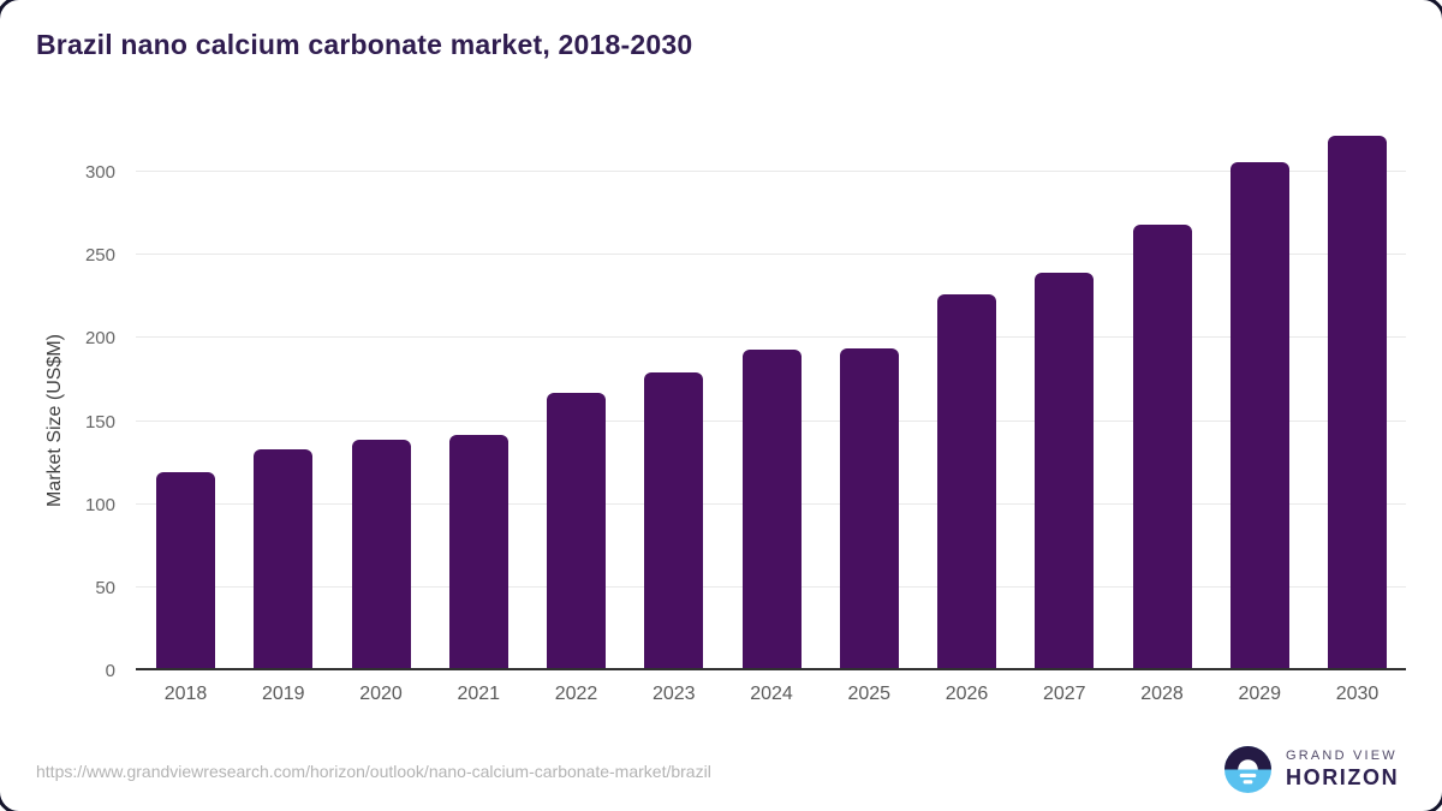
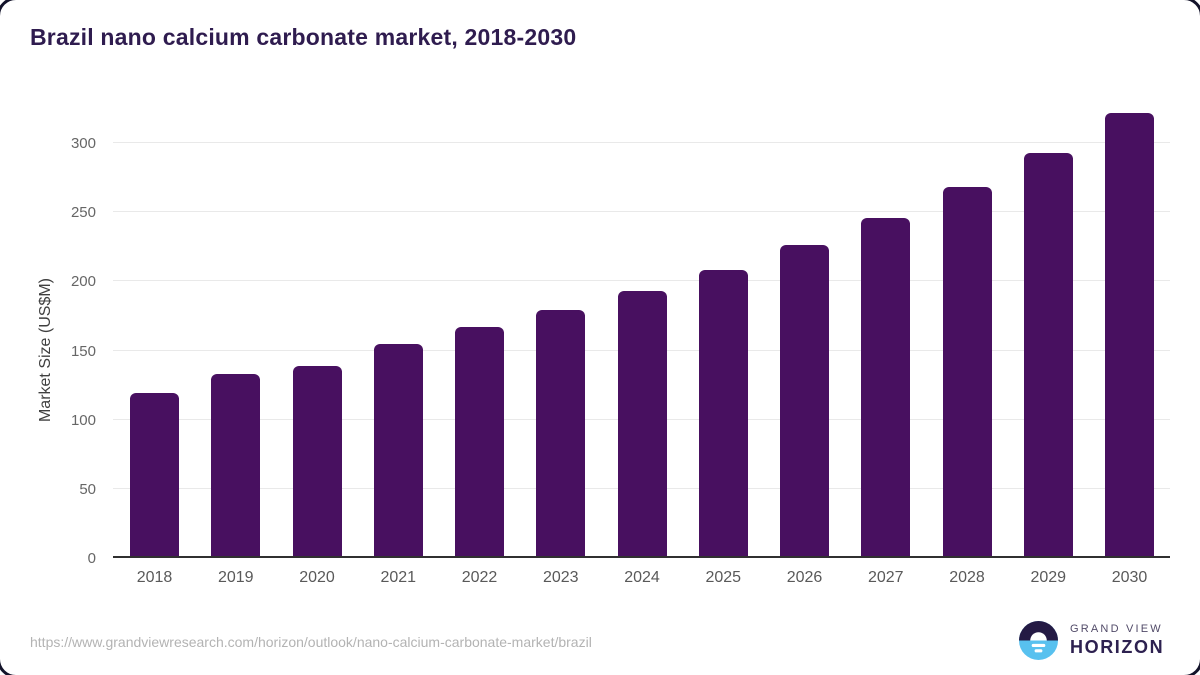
2021: 142 -> 155
2025: 194 -> 208
2027: 239 -> 246
2029: 306 -> 293
